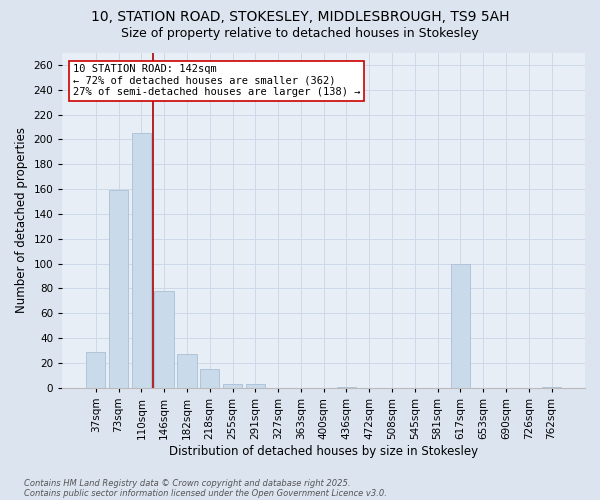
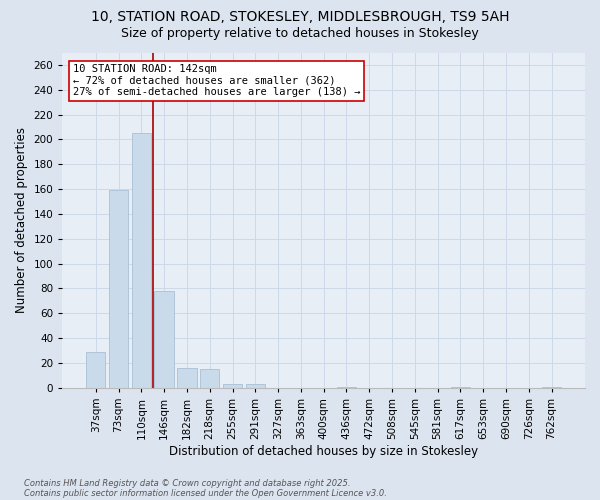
182sqm: 27 -> 16
617sqm: 100 -> 1
